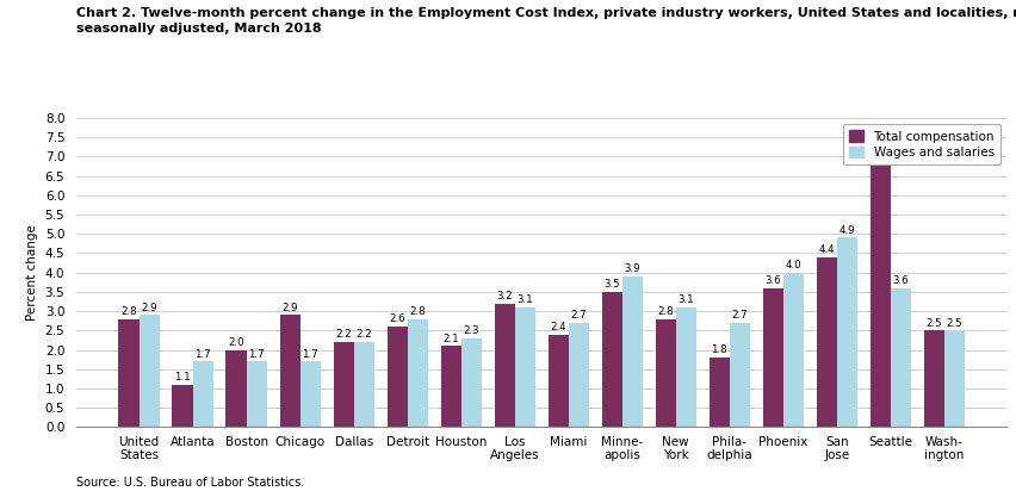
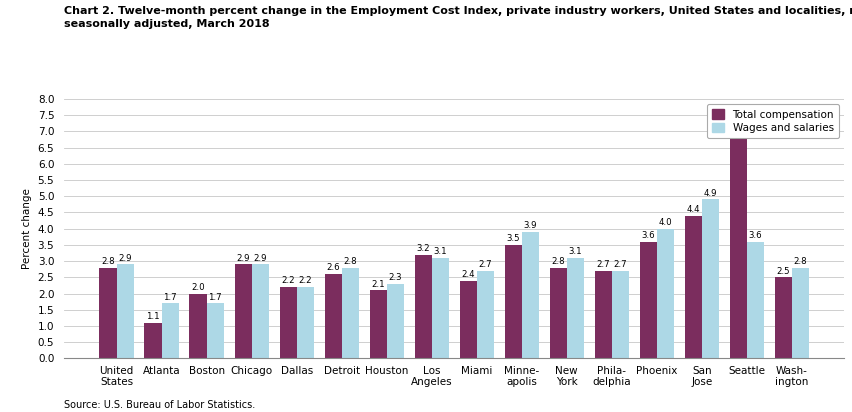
Wages and salaries/Chicago: 1.7 -> 2.9
Total compensation/Phila- delphia: 1.8 -> 2.7
Wages and salaries/Wash- ington: 2.5 -> 2.8
